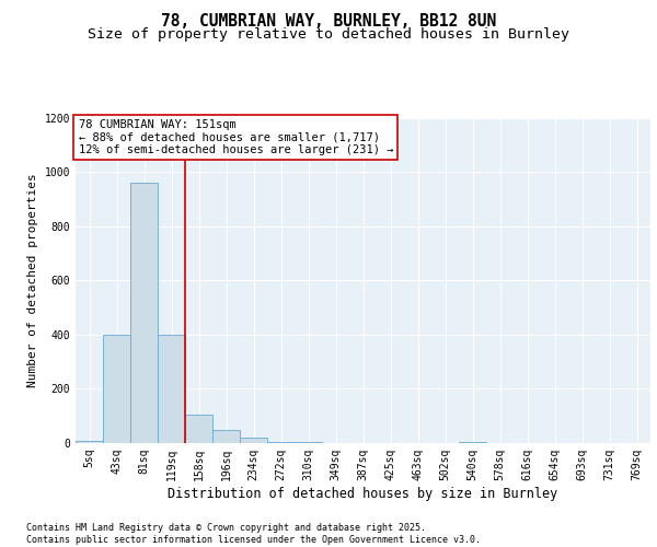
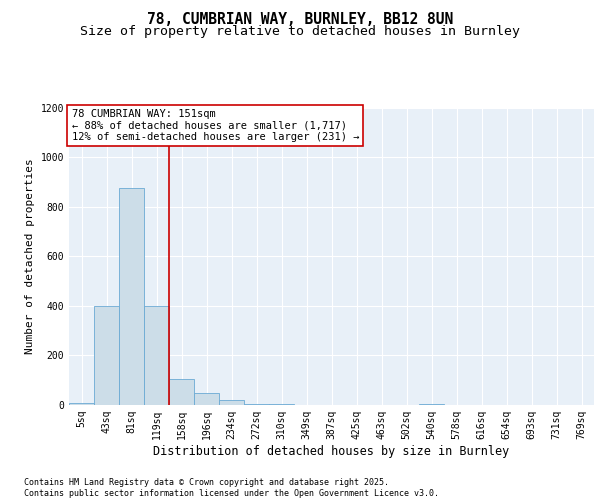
81sq: 960 -> 875
